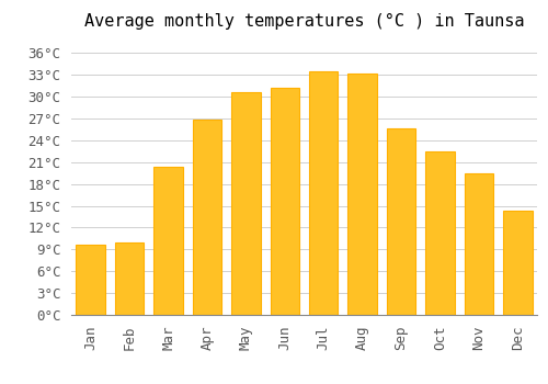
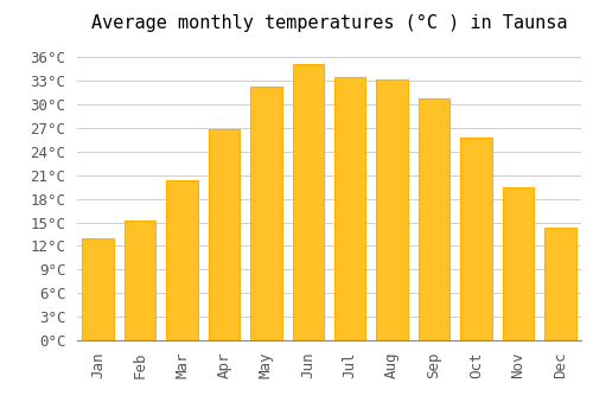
Jan: 9.6°C -> 13.0°C
Feb: 10.0°C -> 15.2°C
May: 30.6°C -> 32.2°C
Jun: 31.2°C -> 35.2°C
Sep: 25.6°C -> 30.8°C
Oct: 22.4°C -> 25.8°C
